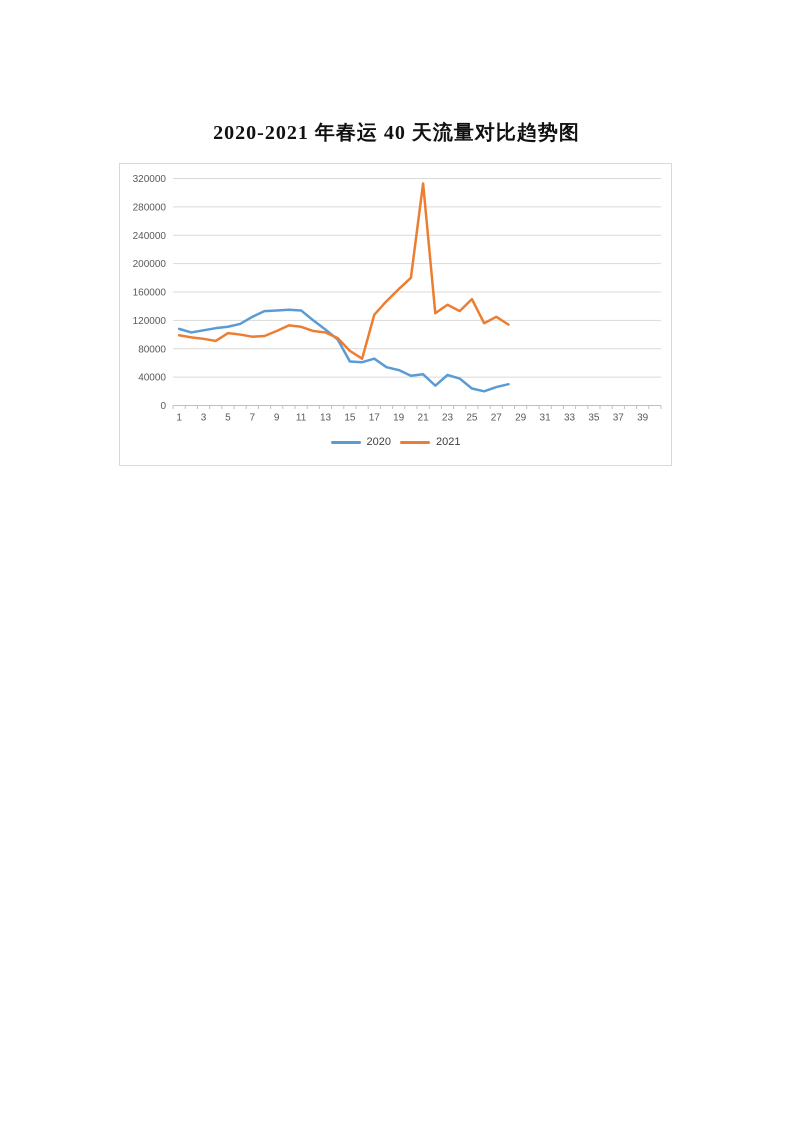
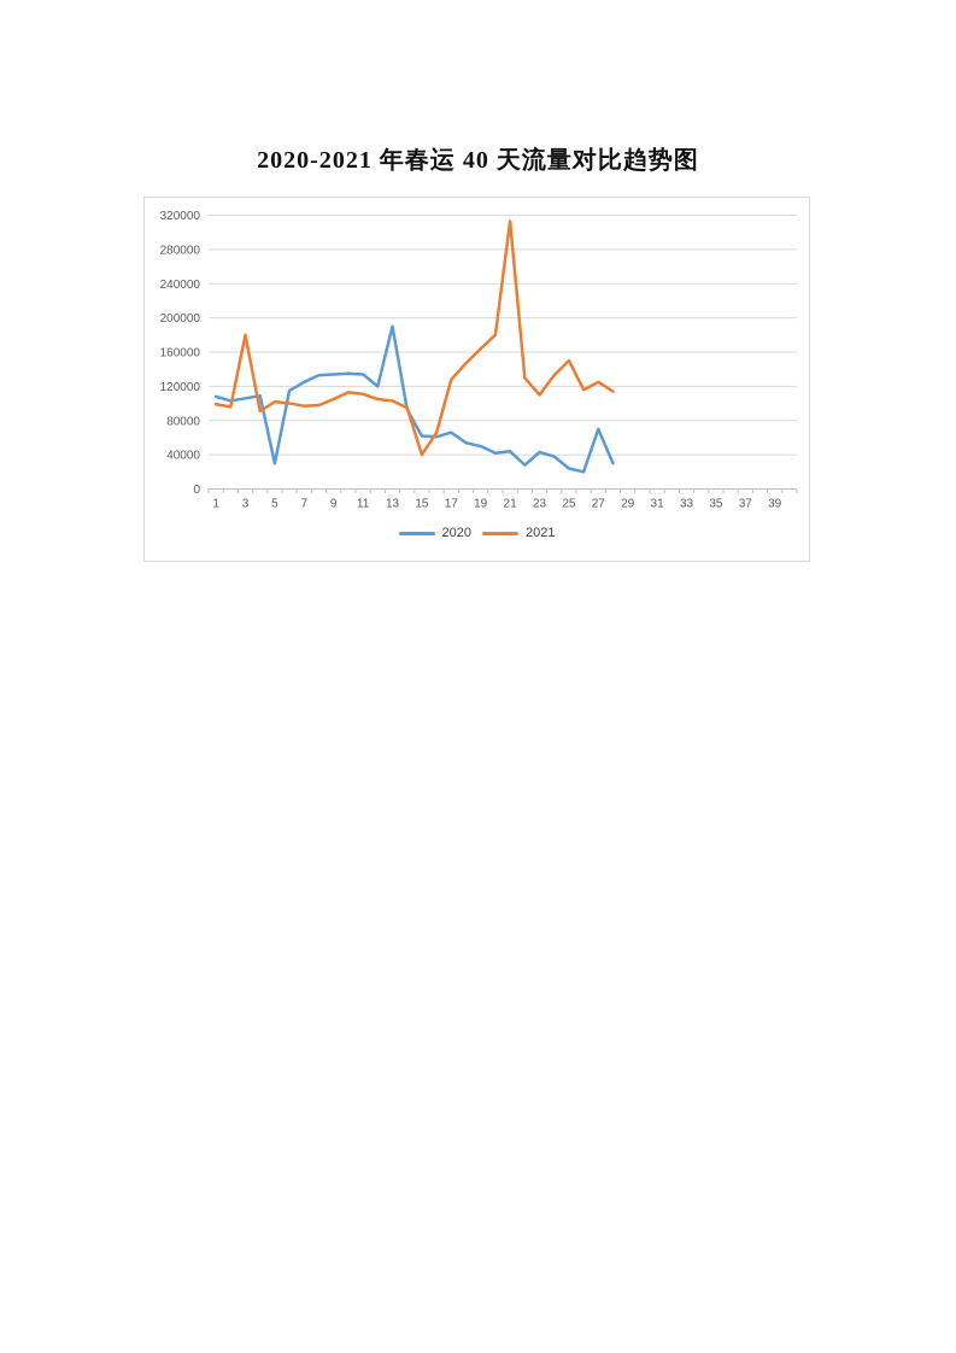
2021/3: 90000 -> 180000
2020/5: 110000 -> 30000
2020/13: 110000 -> 190000
2021/15: 80000 -> 40000
2021/23: 140000 -> 110000
2020/27: 30000 -> 70000
